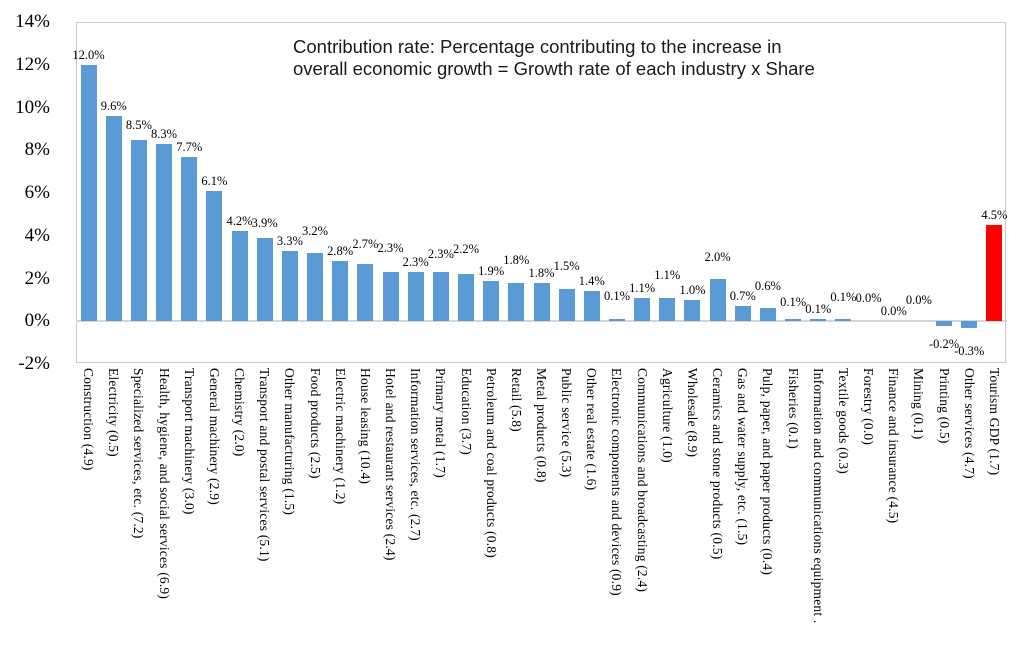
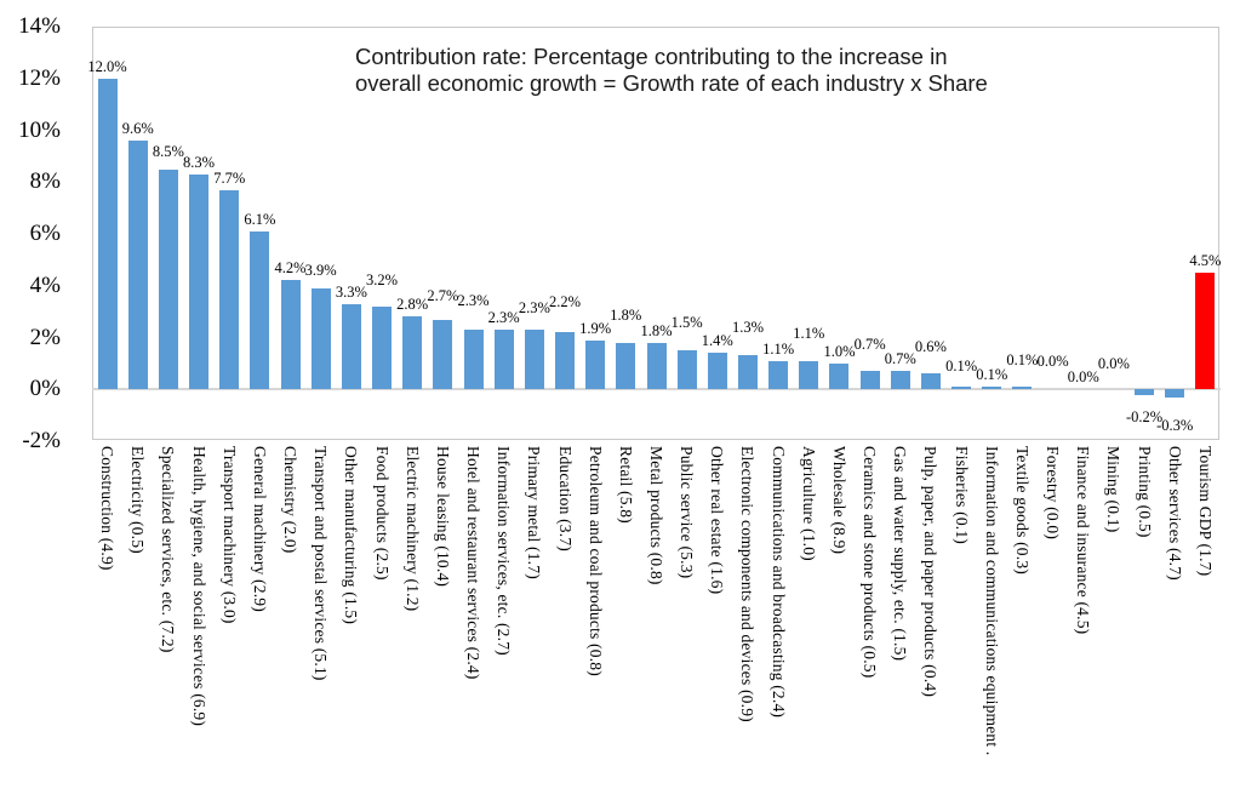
Electronic components and devices (0.9): 0.1% -> 1.3%
Ceramics and stone products (0.5): 2.0% -> 0.7%
